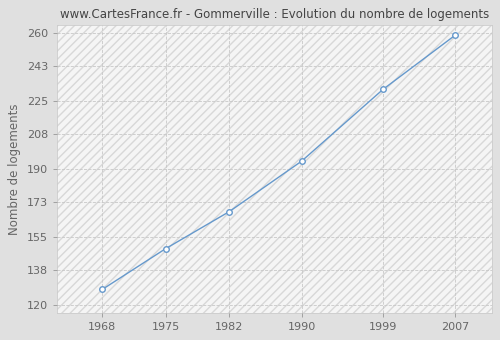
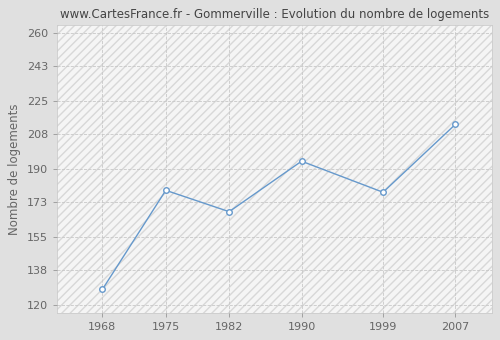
1975: 149 -> 179
1999: 231 -> 178
2007: 259 -> 213
